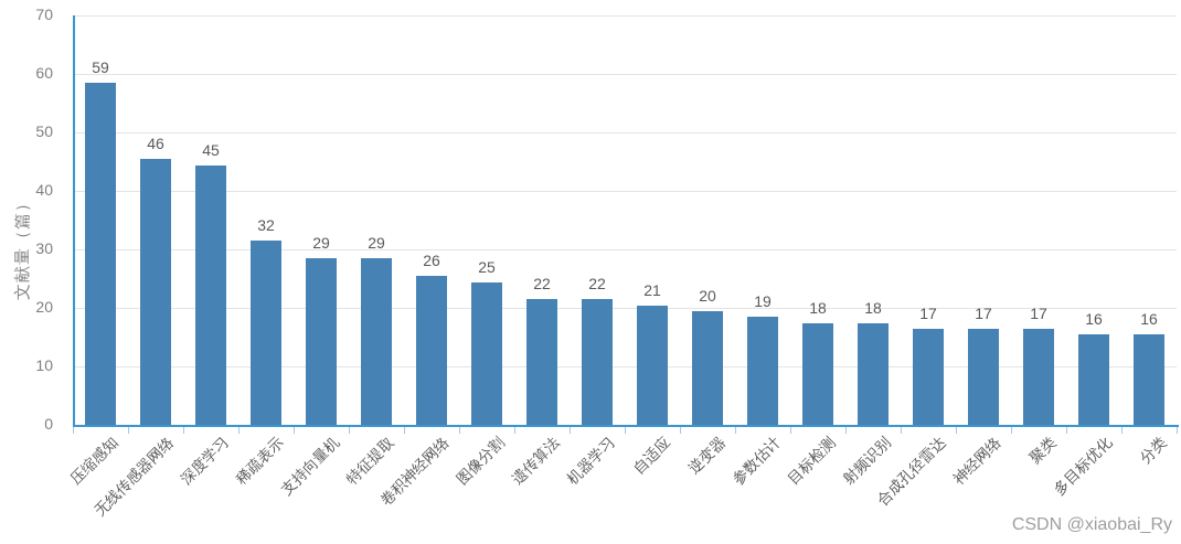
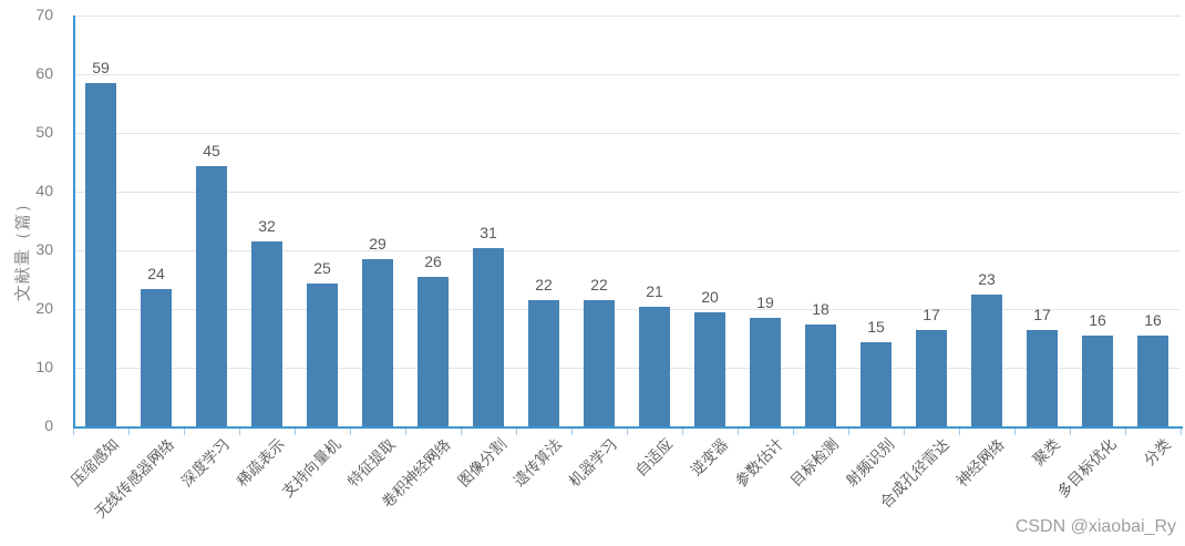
无线传感器网络: 46 -> 24
支持向量机: 29 -> 25
图像分割: 25 -> 31
射频识别: 18 -> 15
神经网络: 17 -> 23
